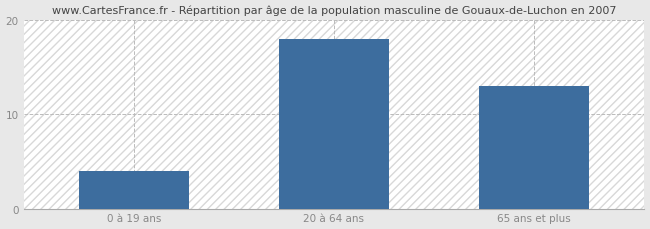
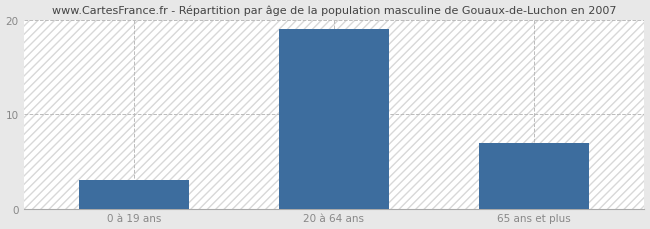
0 à 19 ans: 4 -> 3
20 à 64 ans: 18 -> 19
65 ans et plus: 13 -> 7
